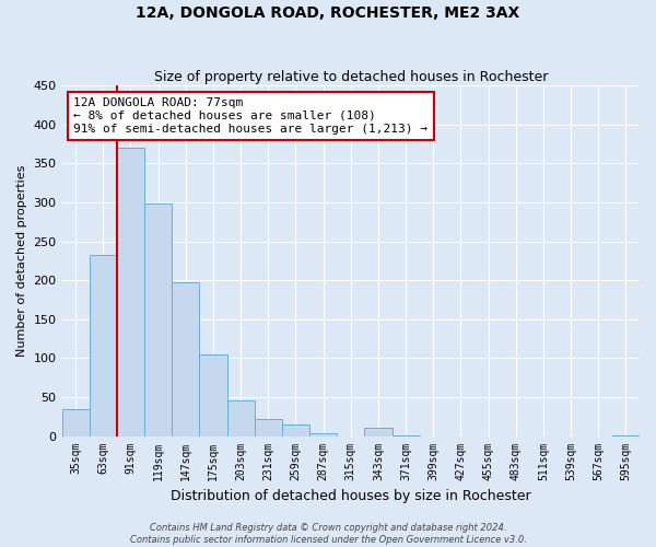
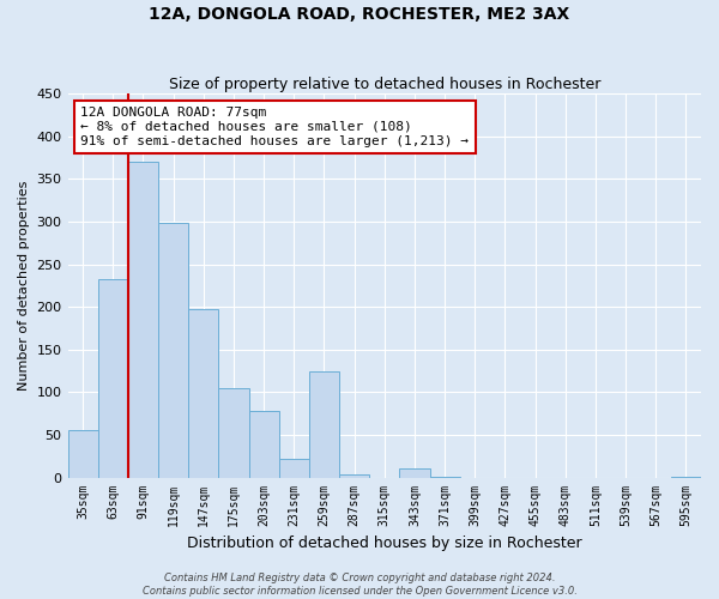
35sqm: 35 -> 56
203sqm: 46 -> 78
259sqm: 15 -> 124
